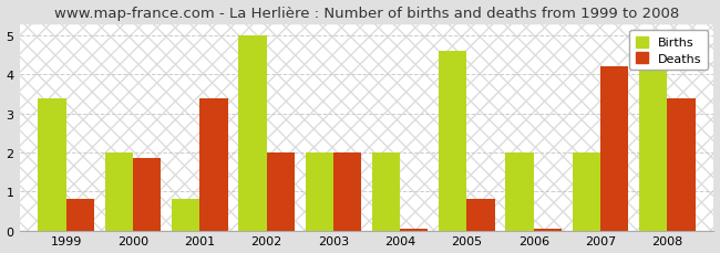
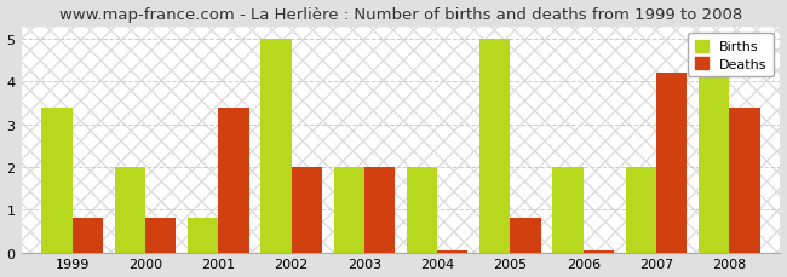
Deaths/2000: 1.85 -> 0.80
Births/2005: 4.6 -> 5.0
